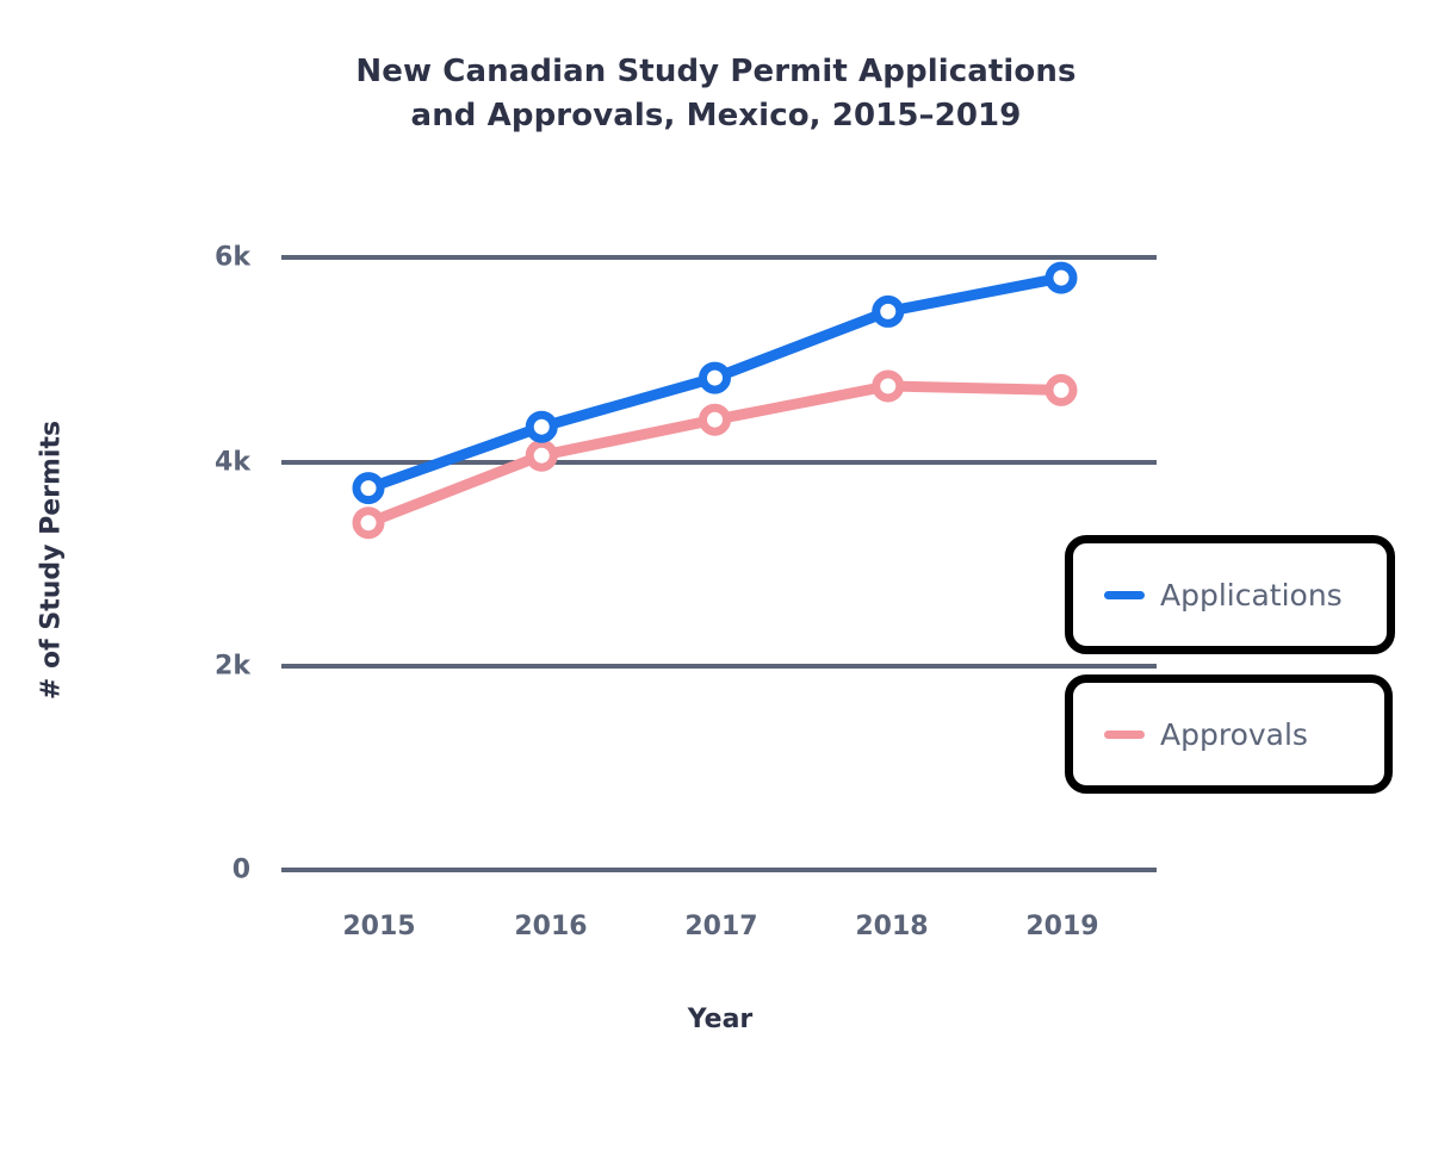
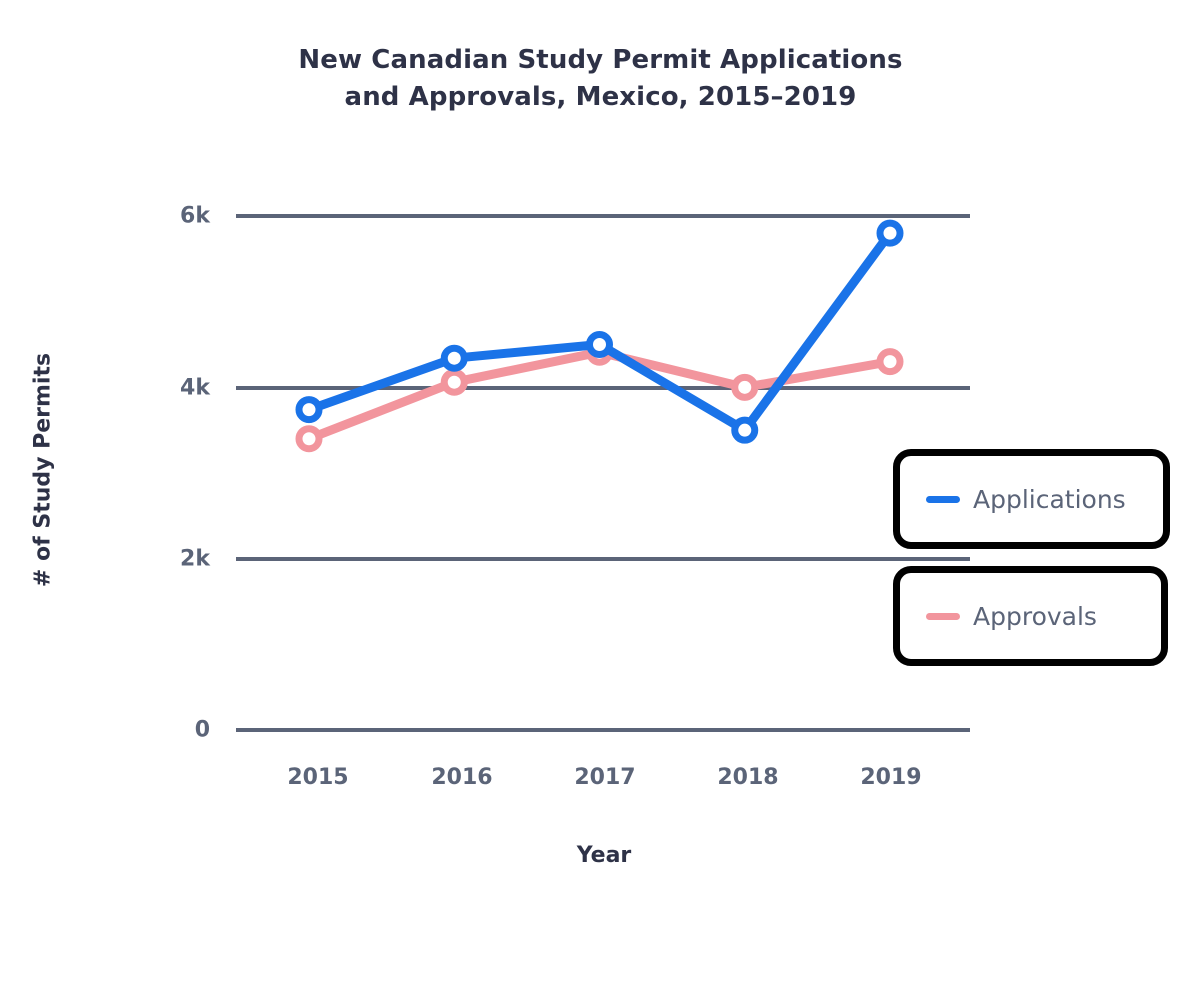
Applications/2017: 4.8k -> 4.5k
Applications/2018: 5.5k -> 3.5k
Approvals/2018: 4.7k -> 4.0k
Approvals/2019: 4.7k -> 4.3k
